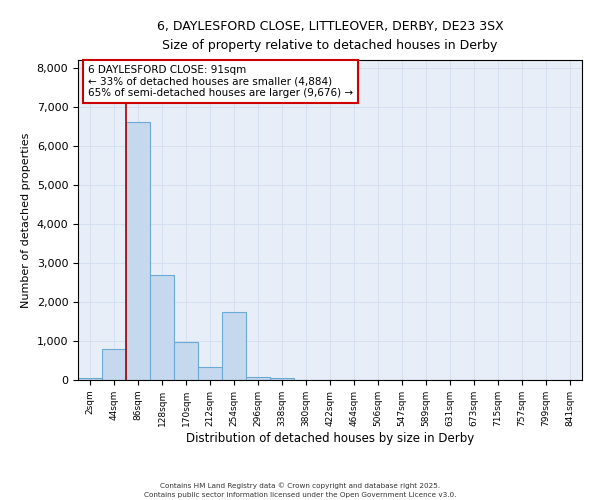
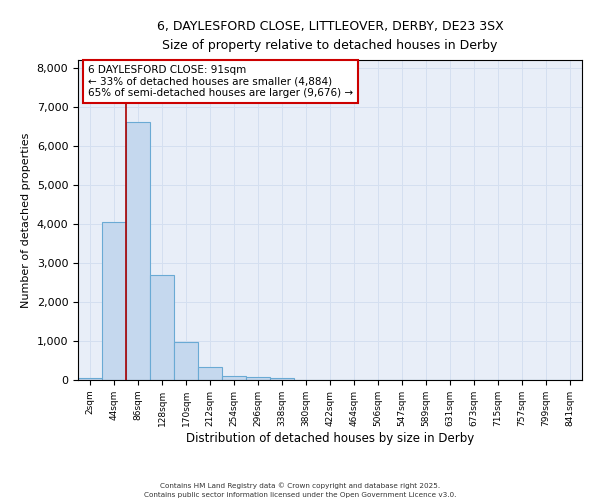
44sqm: 800 -> 4,050
254sqm: 1,750 -> 110
